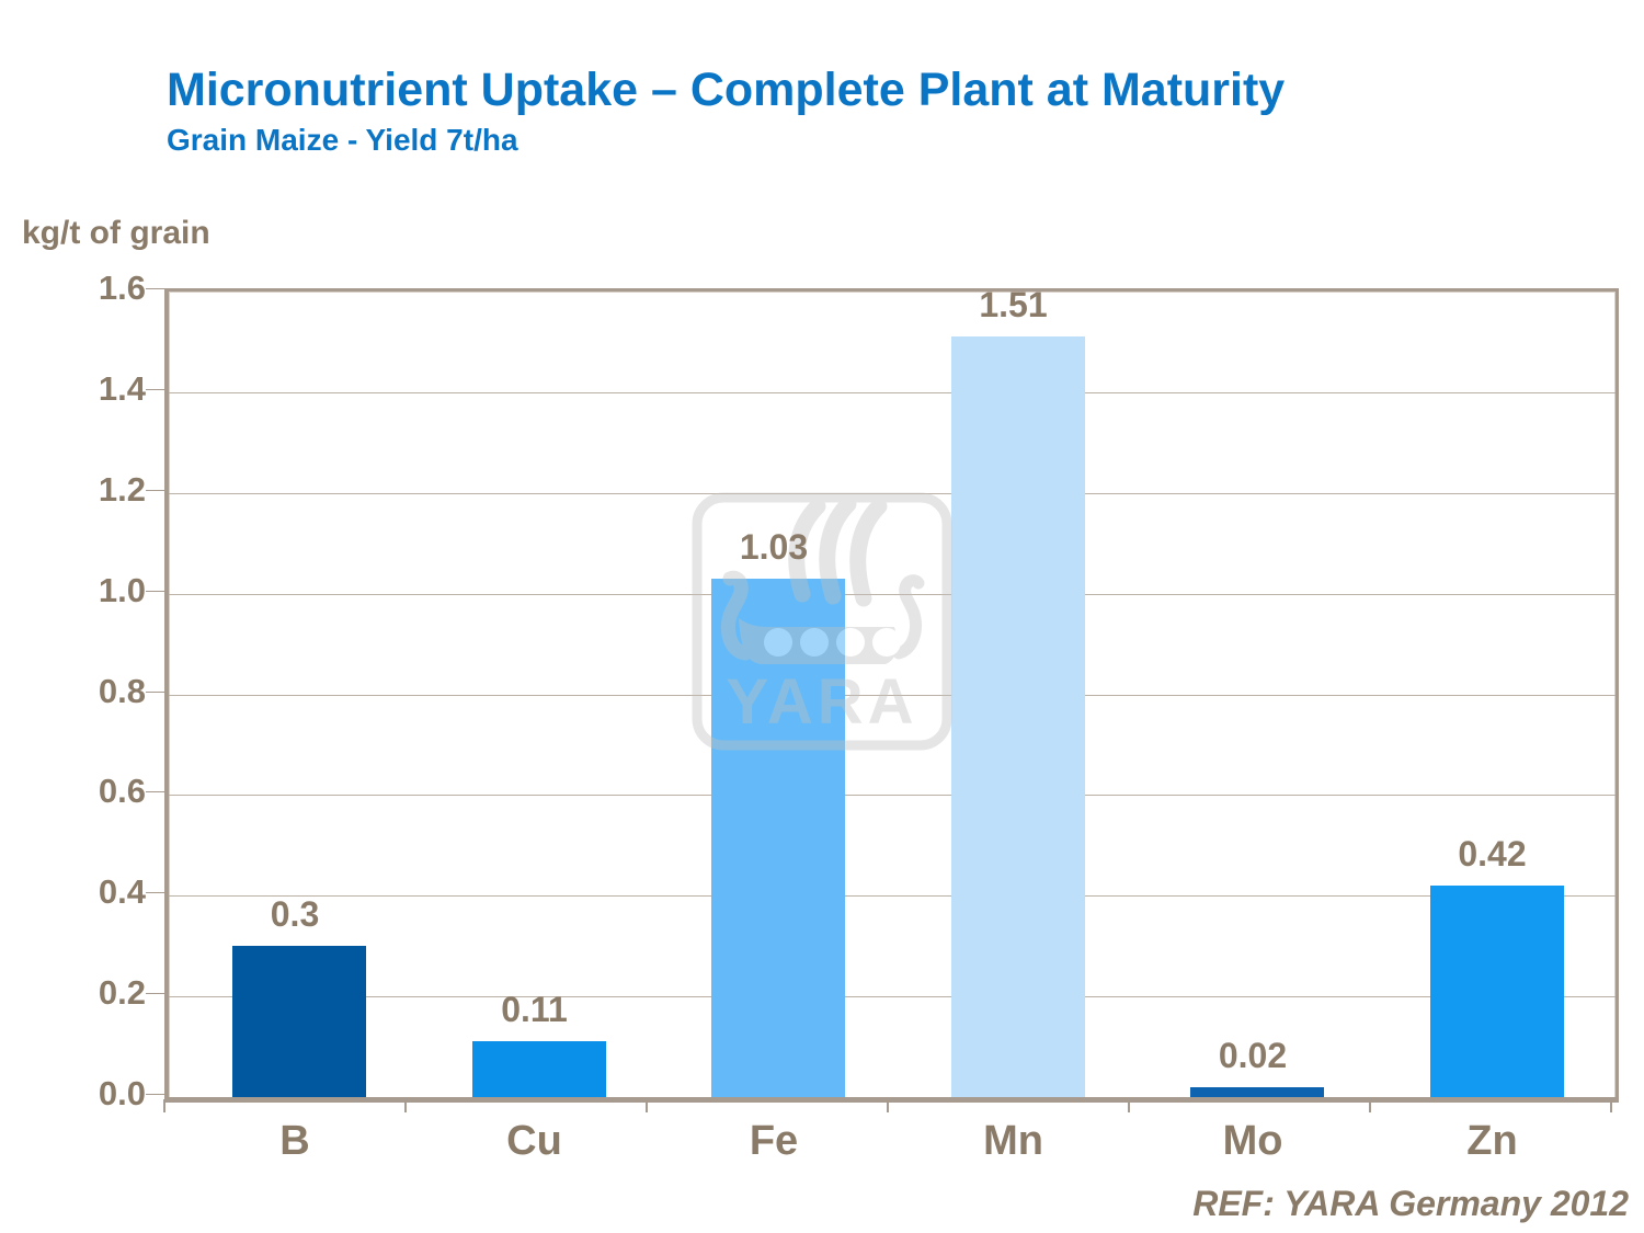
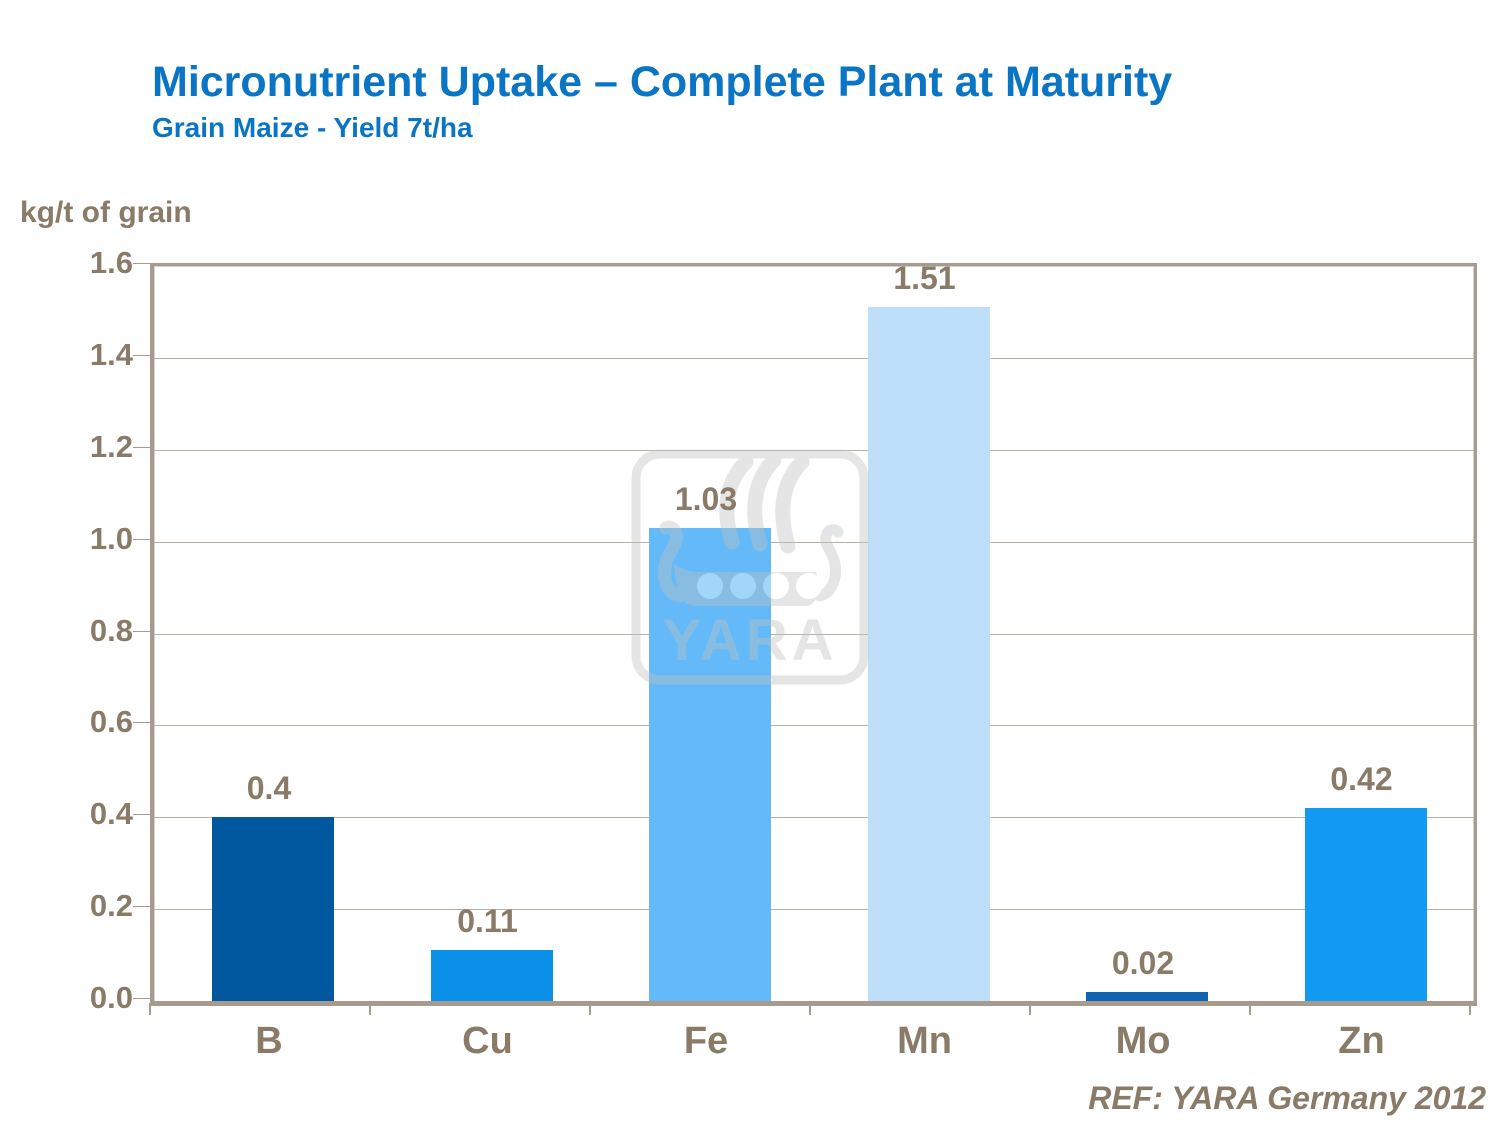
B: 0.3 -> 0.4
